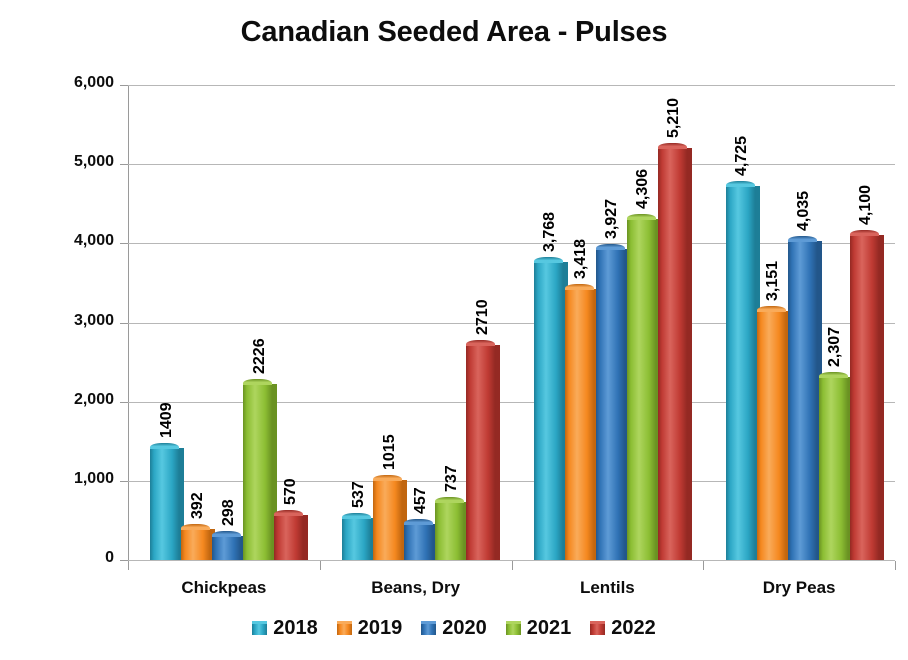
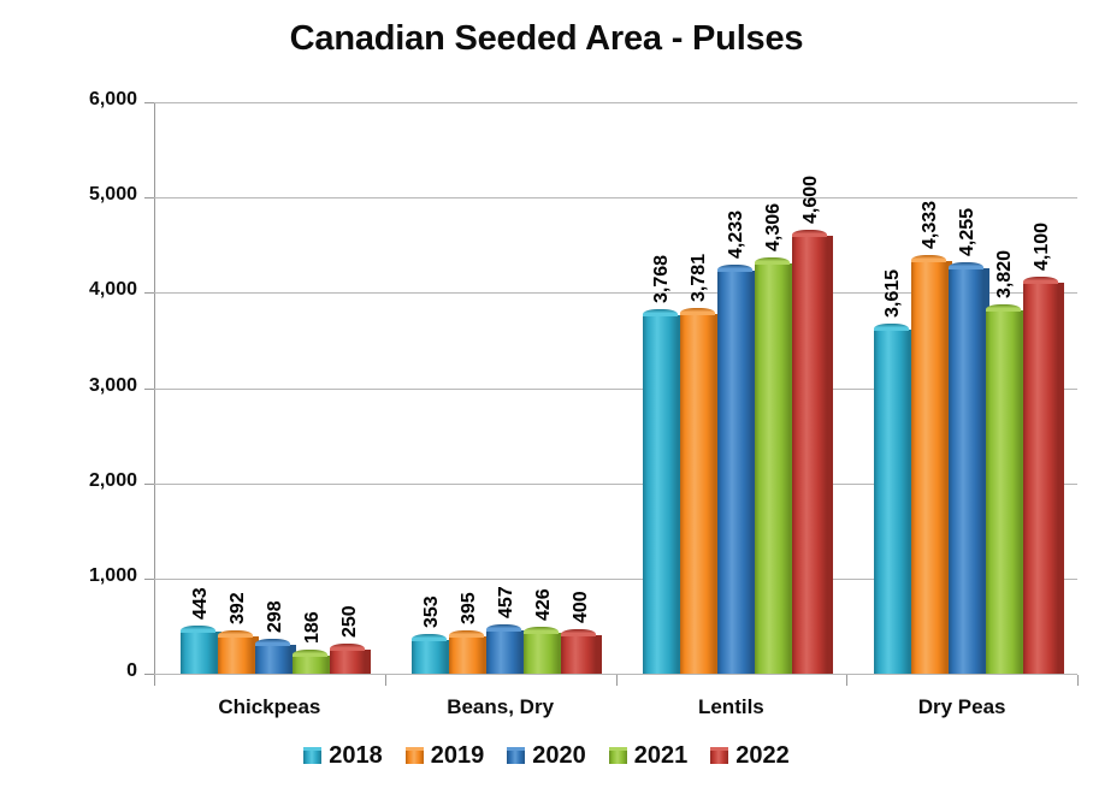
2018/Chickpeas: 1409 -> 443
2021/Chickpeas: 2226 -> 186
2022/Chickpeas: 570 -> 250
2018/Beans, Dry: 537 -> 353
2019/Beans, Dry: 1015 -> 395
2021/Beans, Dry: 737 -> 426
2022/Beans, Dry: 2710 -> 400
2019/Lentils: 3,418 -> 3,781
2020/Lentils: 3,927 -> 4,233
2022/Lentils: 5,210 -> 4,600
2018/Dry Peas: 4,725 -> 3,615
2019/Dry Peas: 3,151 -> 4,333
2020/Dry Peas: 4,035 -> 4,255
2021/Dry Peas: 2,307 -> 3,820
